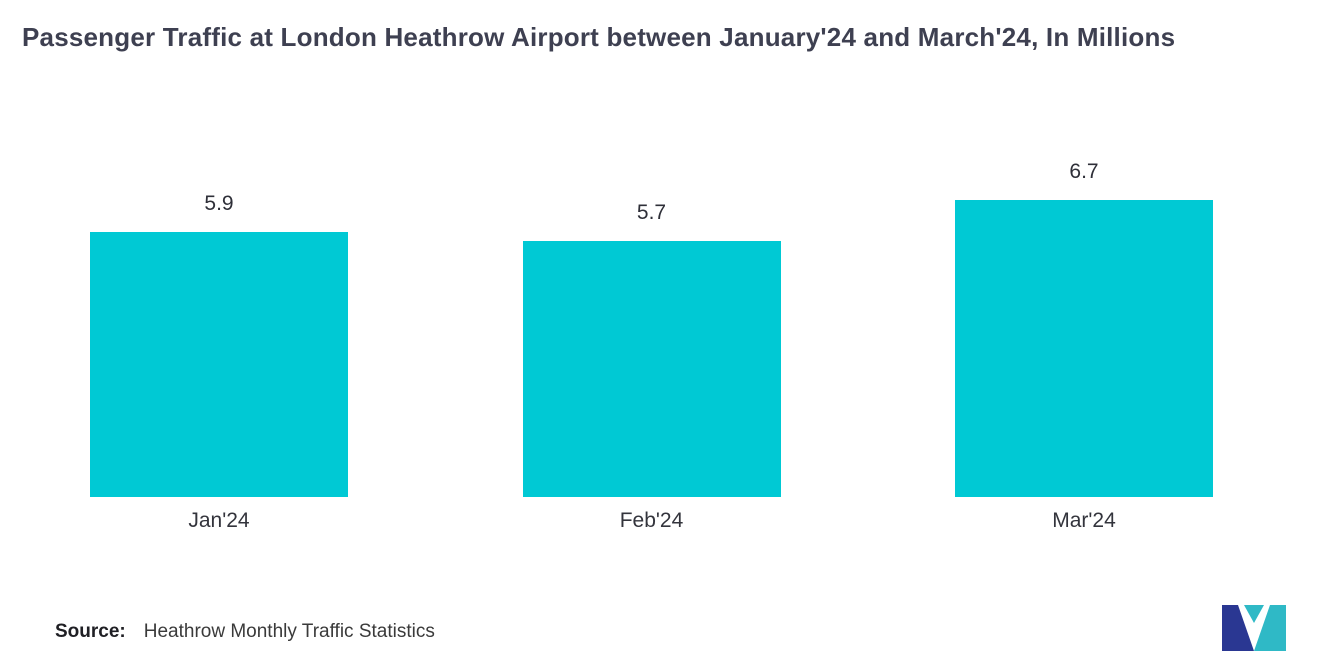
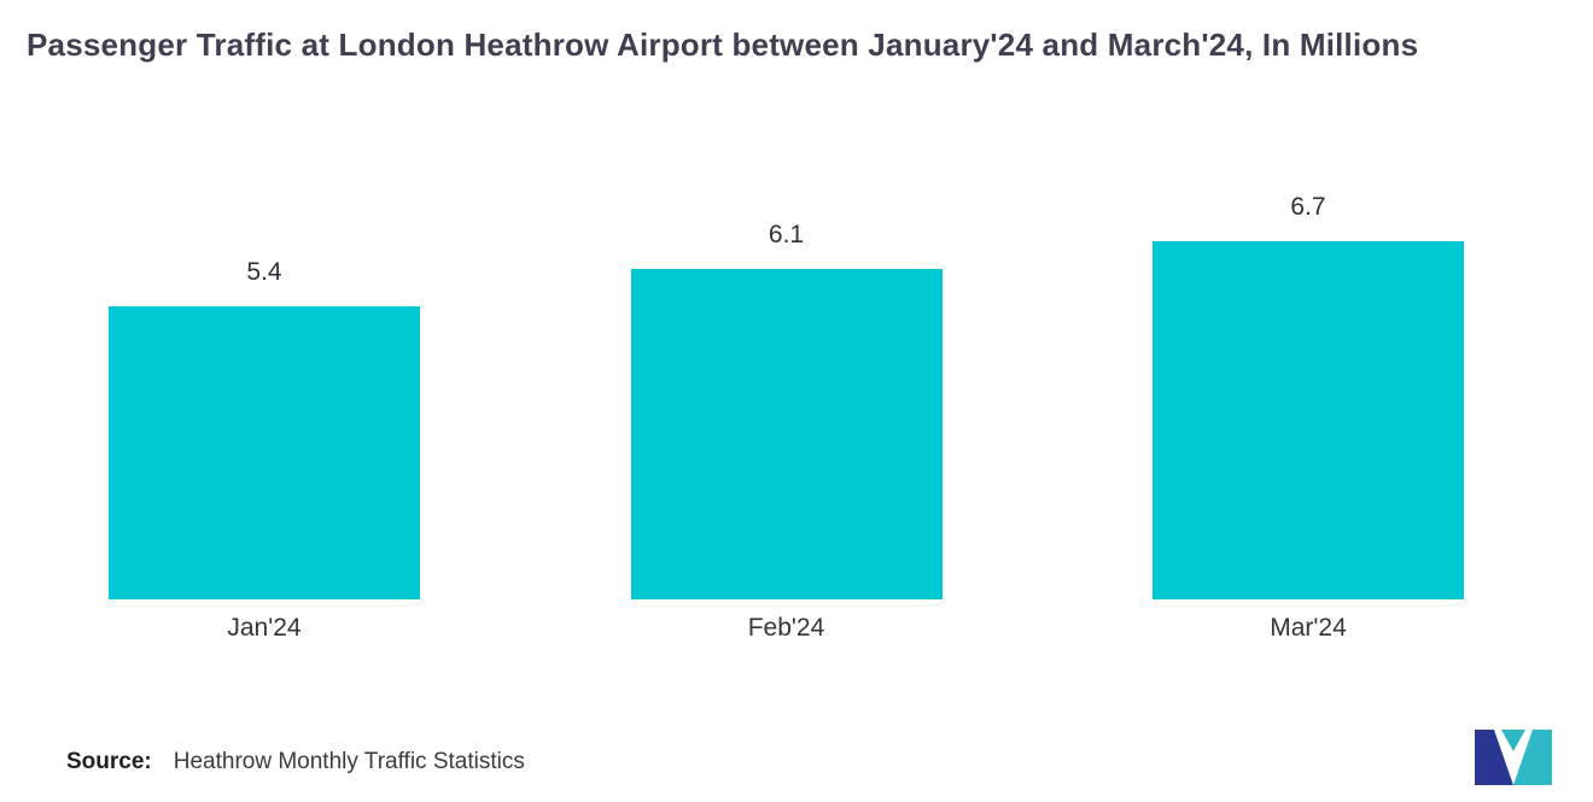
Jan'24: 5.9 -> 5.4
Feb'24: 5.7 -> 6.1
